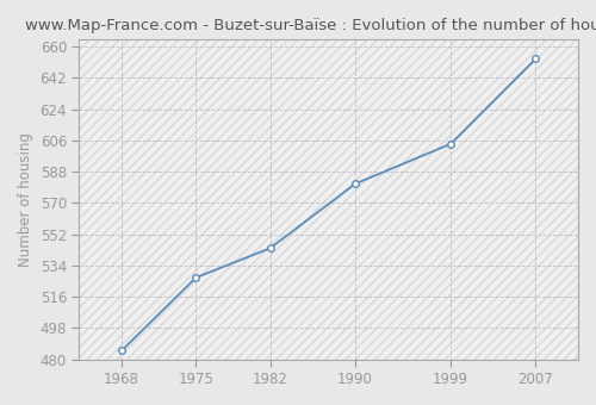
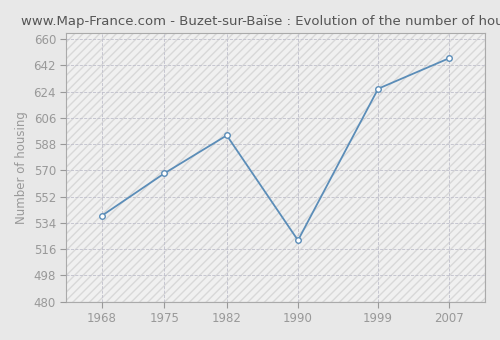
1968: 485 -> 539
1975: 527 -> 568
1982: 544 -> 594
1990: 581 -> 522
1999: 604 -> 626
2007: 653 -> 647
